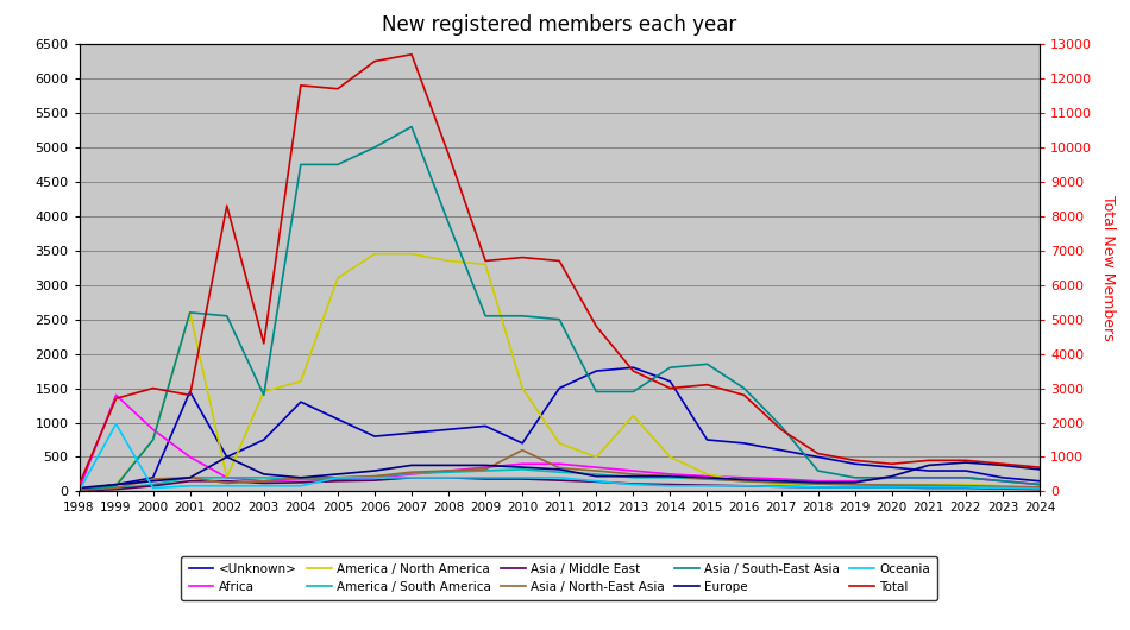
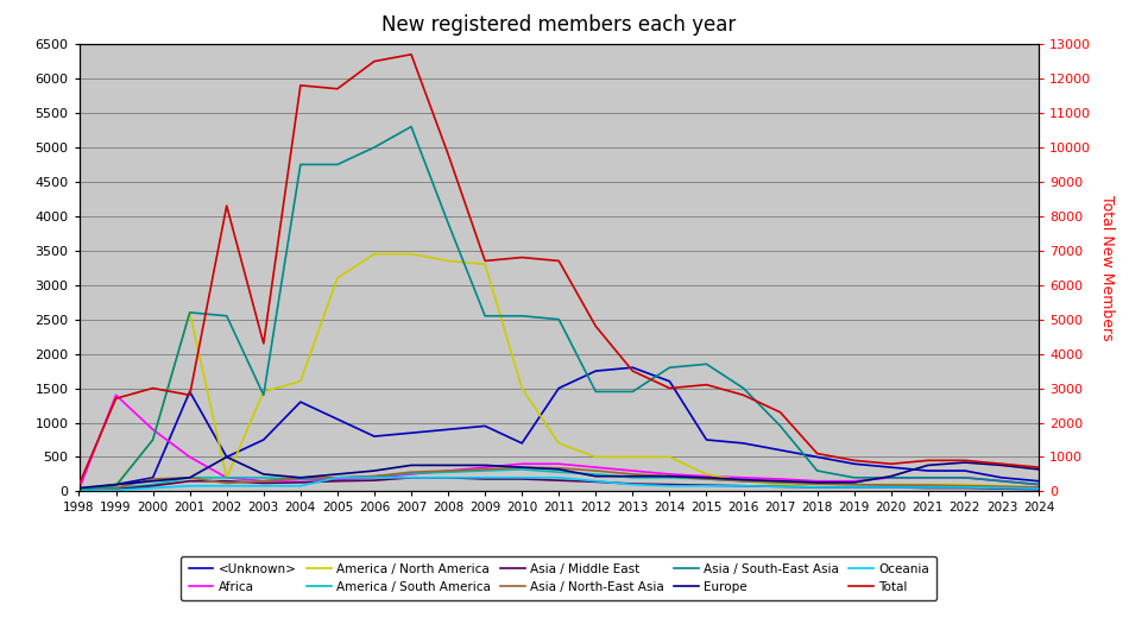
Oceania/1999: 980 -> 20
Asia / North-East Asia/2010: 600 -> 350
America / North America/2013: 1100 -> 500
Total/2017: 1800 -> 2300
